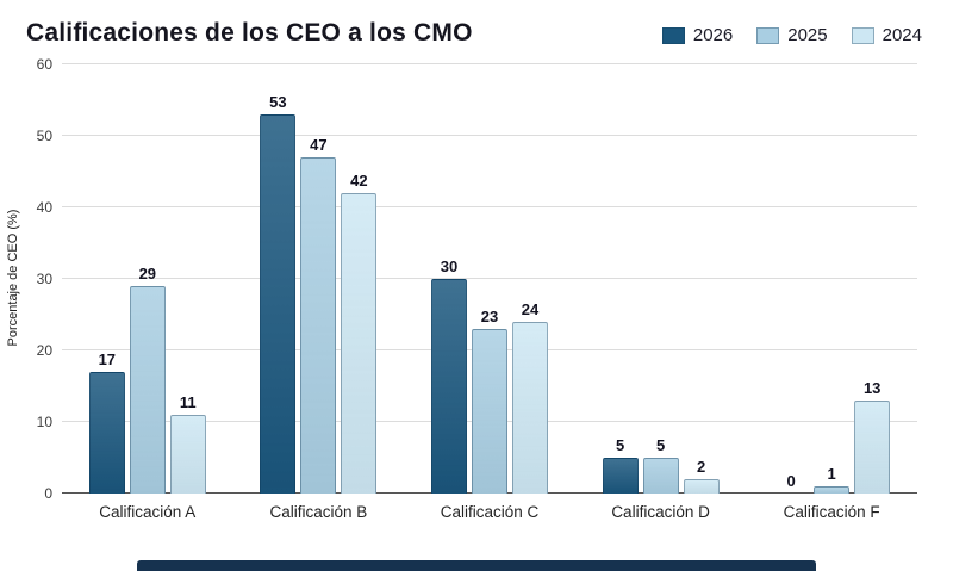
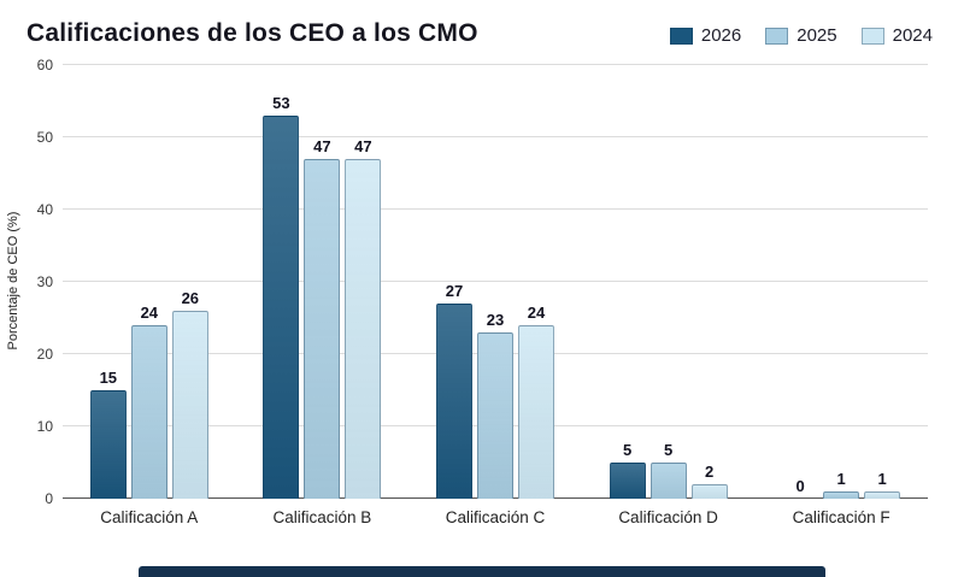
2026/Calificación A: 17 -> 15
2025/Calificación A: 29 -> 24
2024/Calificación A: 11 -> 26
2024/Calificación B: 42 -> 47
2026/Calificación C: 30 -> 27
2024/Calificación F: 13 -> 1
